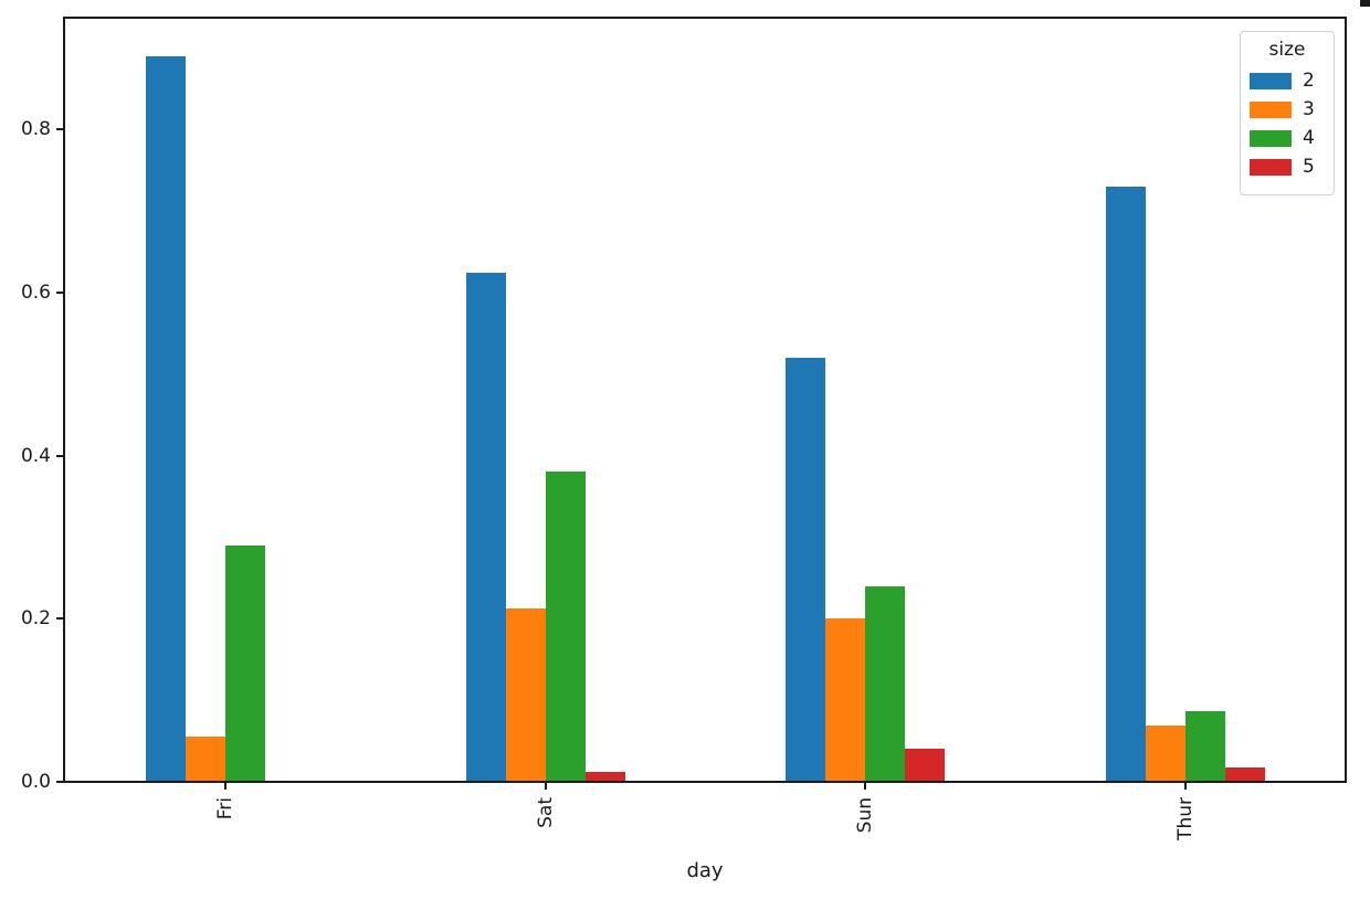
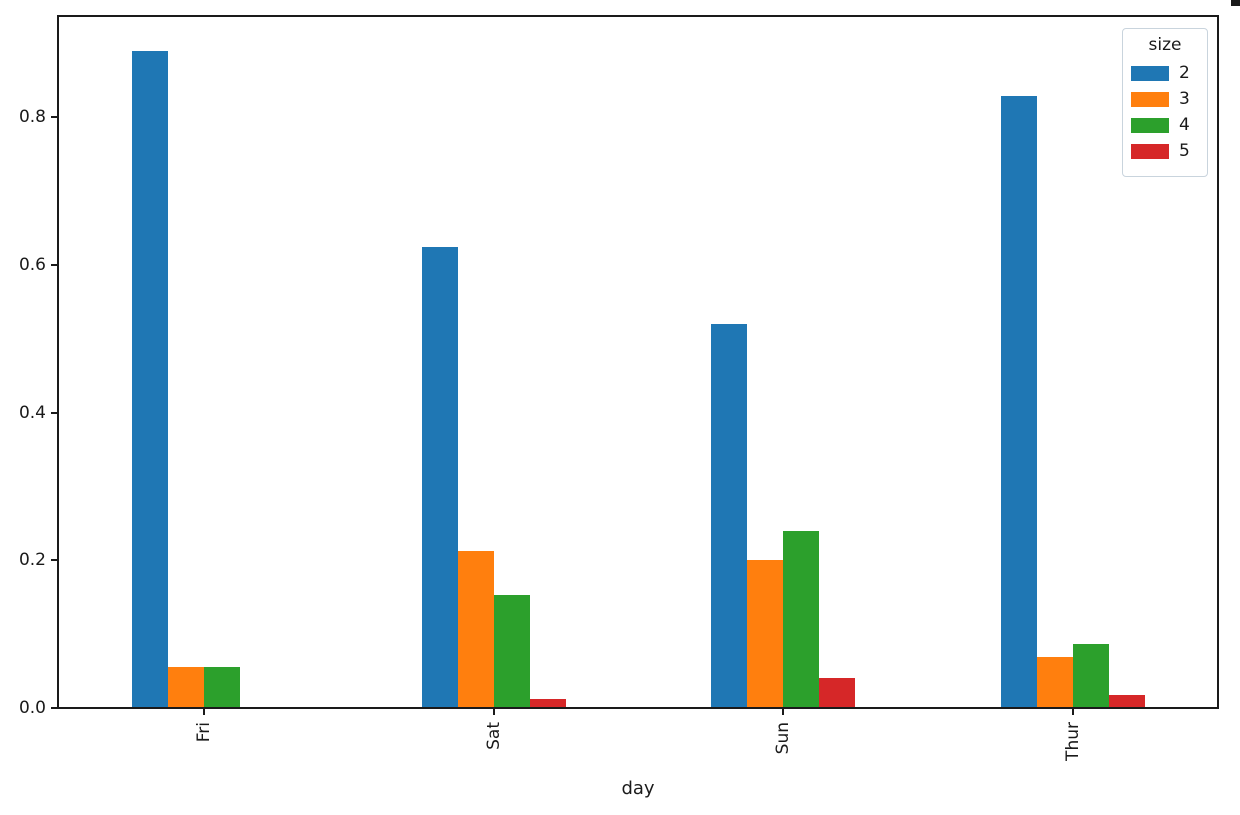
4/Fri: 0.29 -> 0.06
4/Sat: 0.38 -> 0.15
2/Thur: 0.73 -> 0.83
